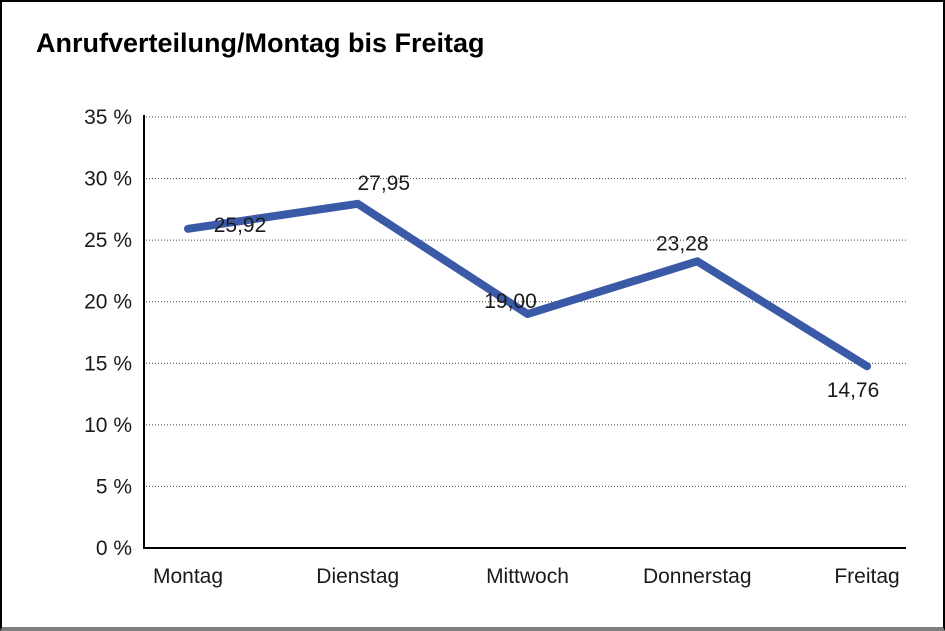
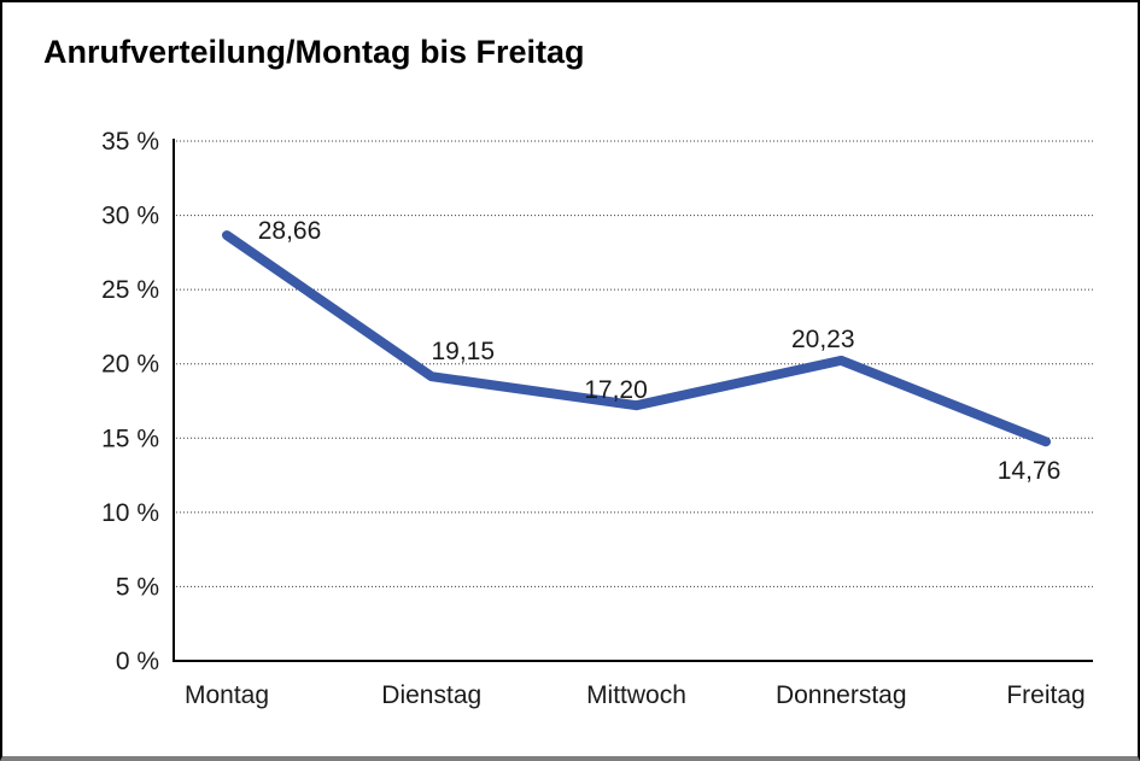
Montag: 25,92 -> 28,66
Dienstag: 27,95 -> 19,15
Mittwoch: 19,00 -> 17,20
Donnerstag: 23,28 -> 20,23
